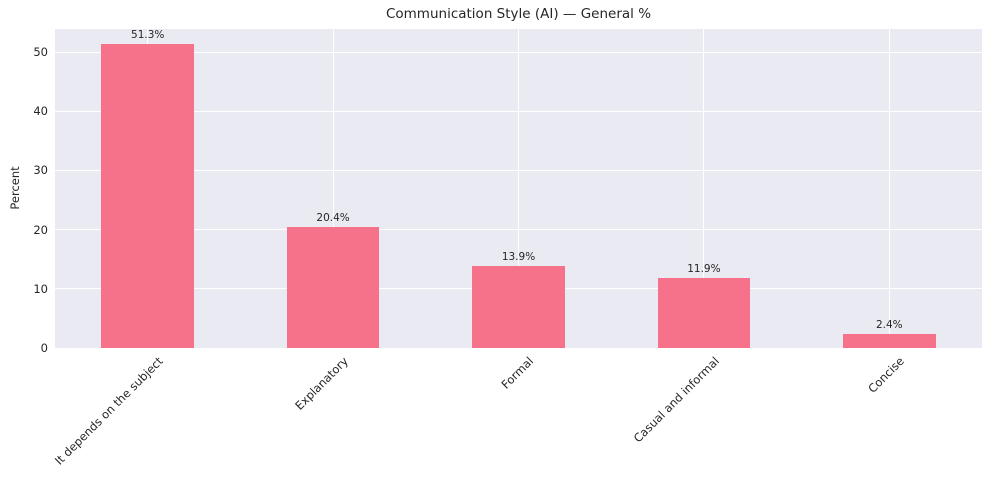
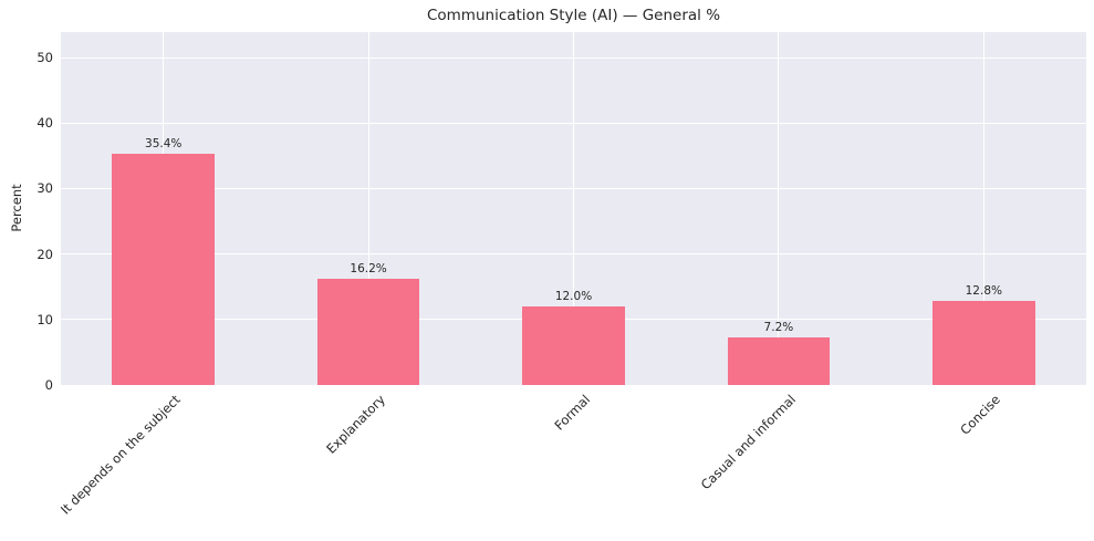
It depends on the subject: 51.3% -> 35.4%
Explanatory: 20.4% -> 16.2%
Formal: 13.9% -> 12.0%
Casual and informal: 11.9% -> 7.2%
Concise: 2.4% -> 12.8%
